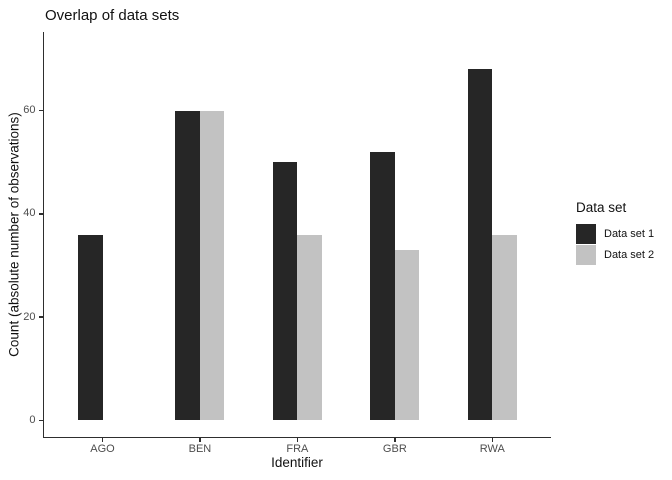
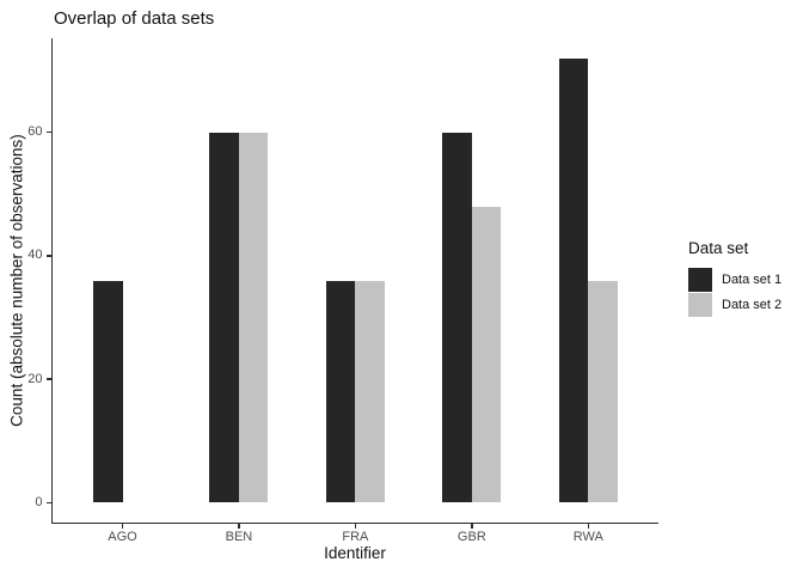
Data set 1/FRA: 50 -> 36
Data set 1/GBR: 52 -> 60
Data set 2/GBR: 33 -> 48
Data set 1/RWA: 68 -> 72
